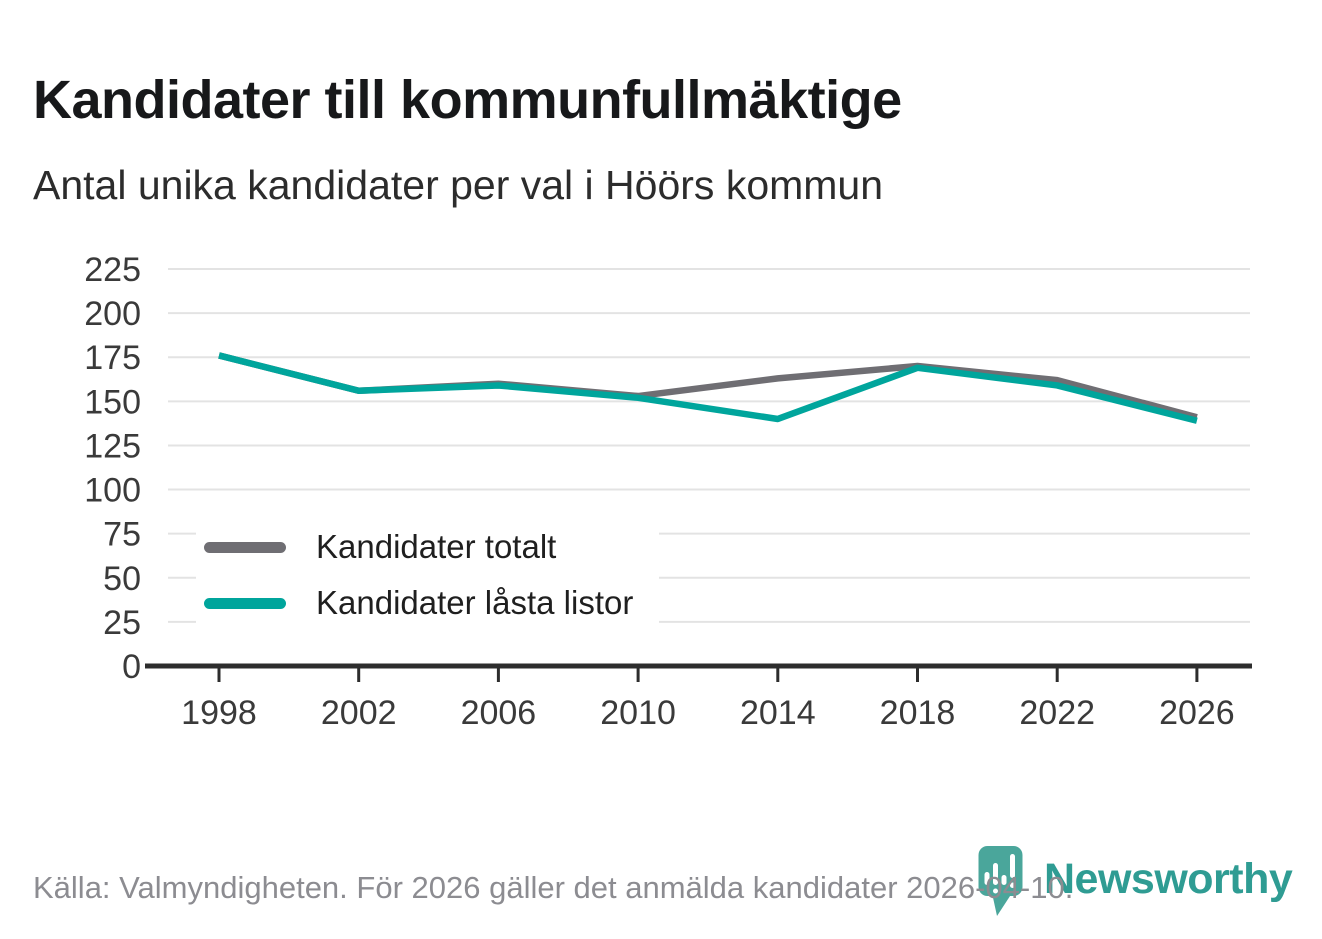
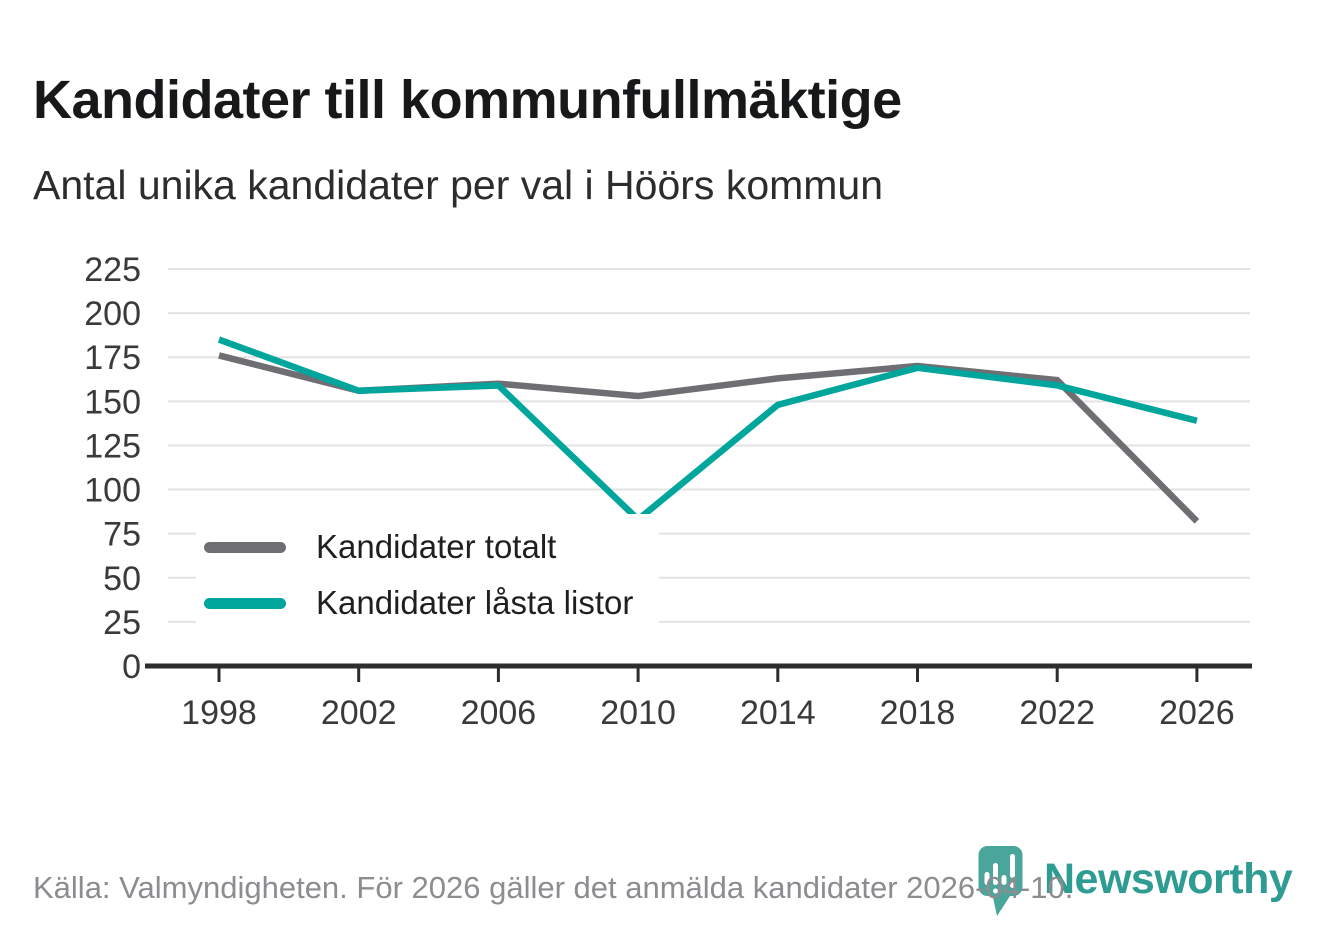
Kandidater låsta listor/1998: 176 -> 185
Kandidater låsta listor/2010: 152 -> 83
Kandidater låsta listor/2014: 140 -> 148
Kandidater totalt/2026: 141 -> 82
